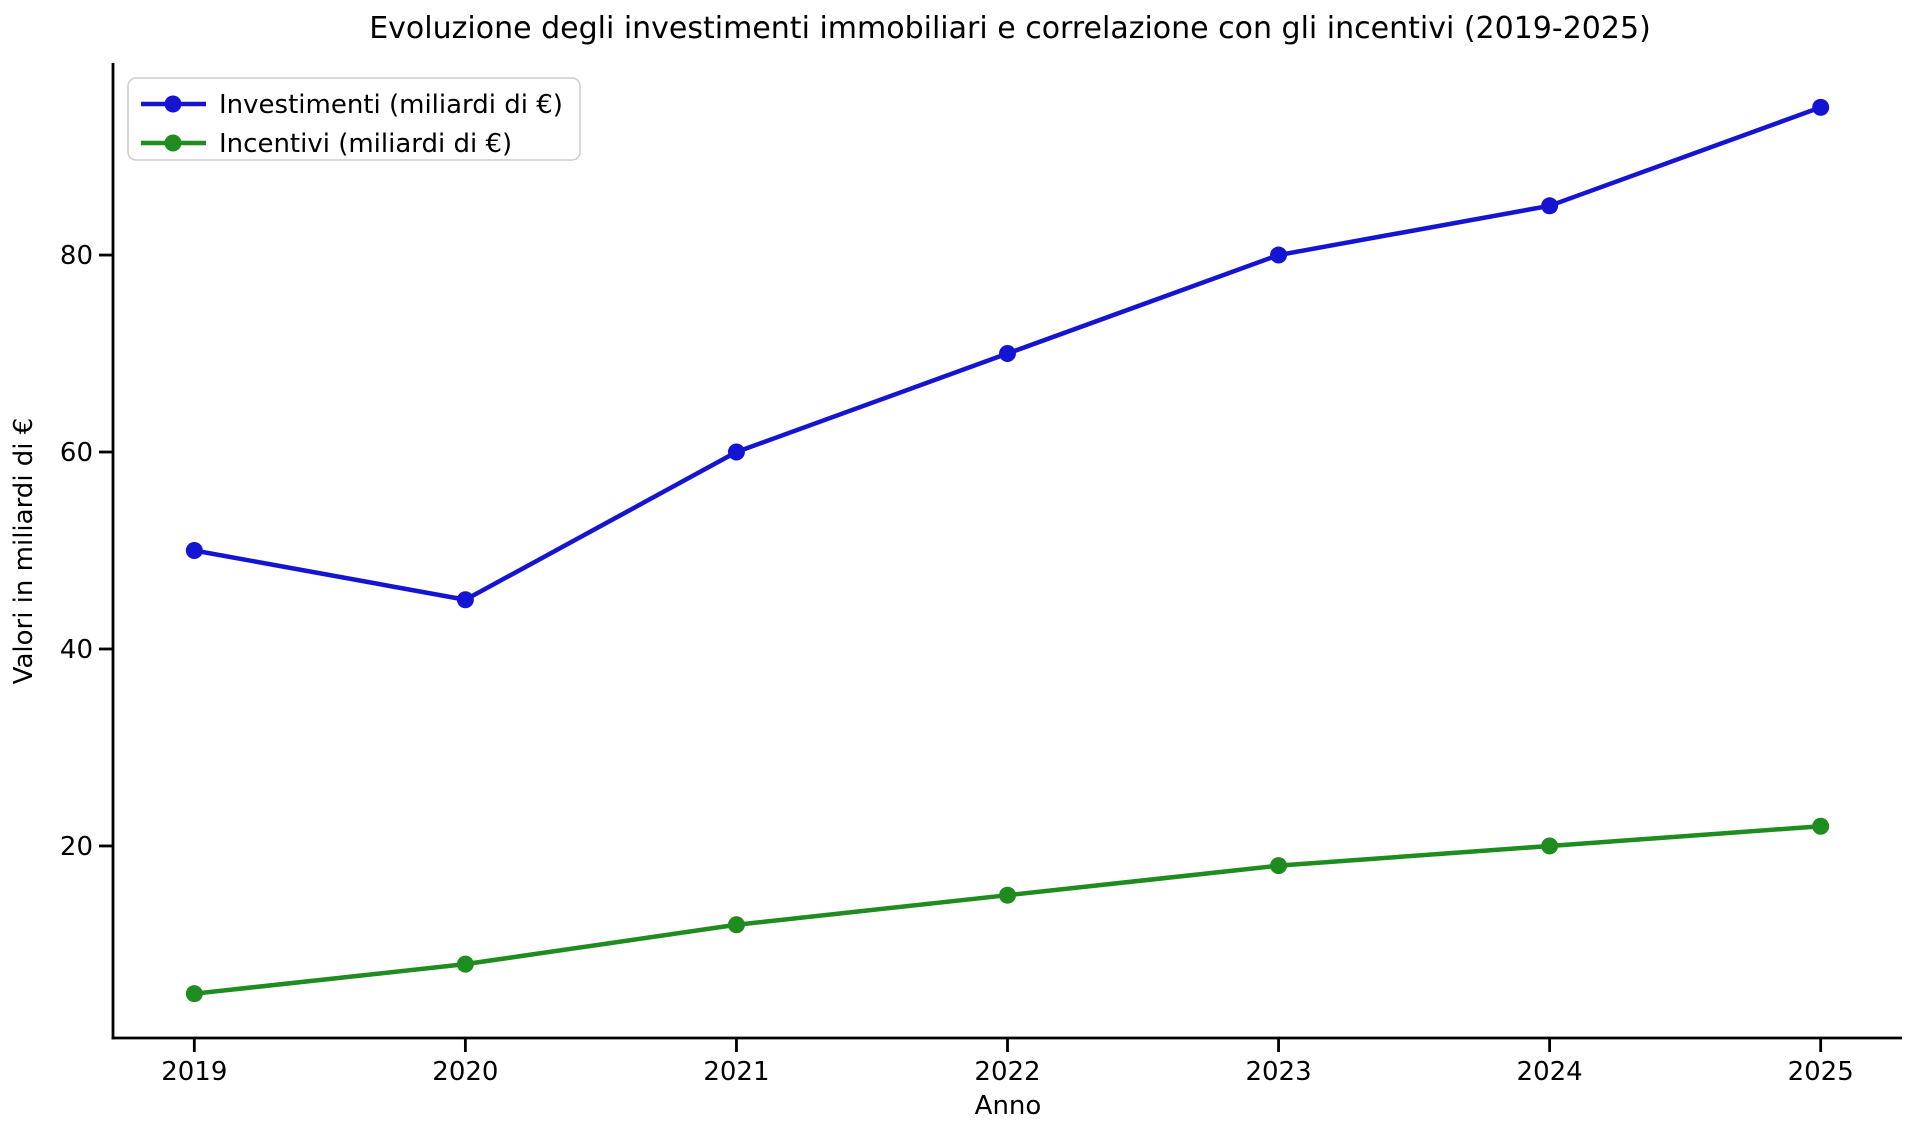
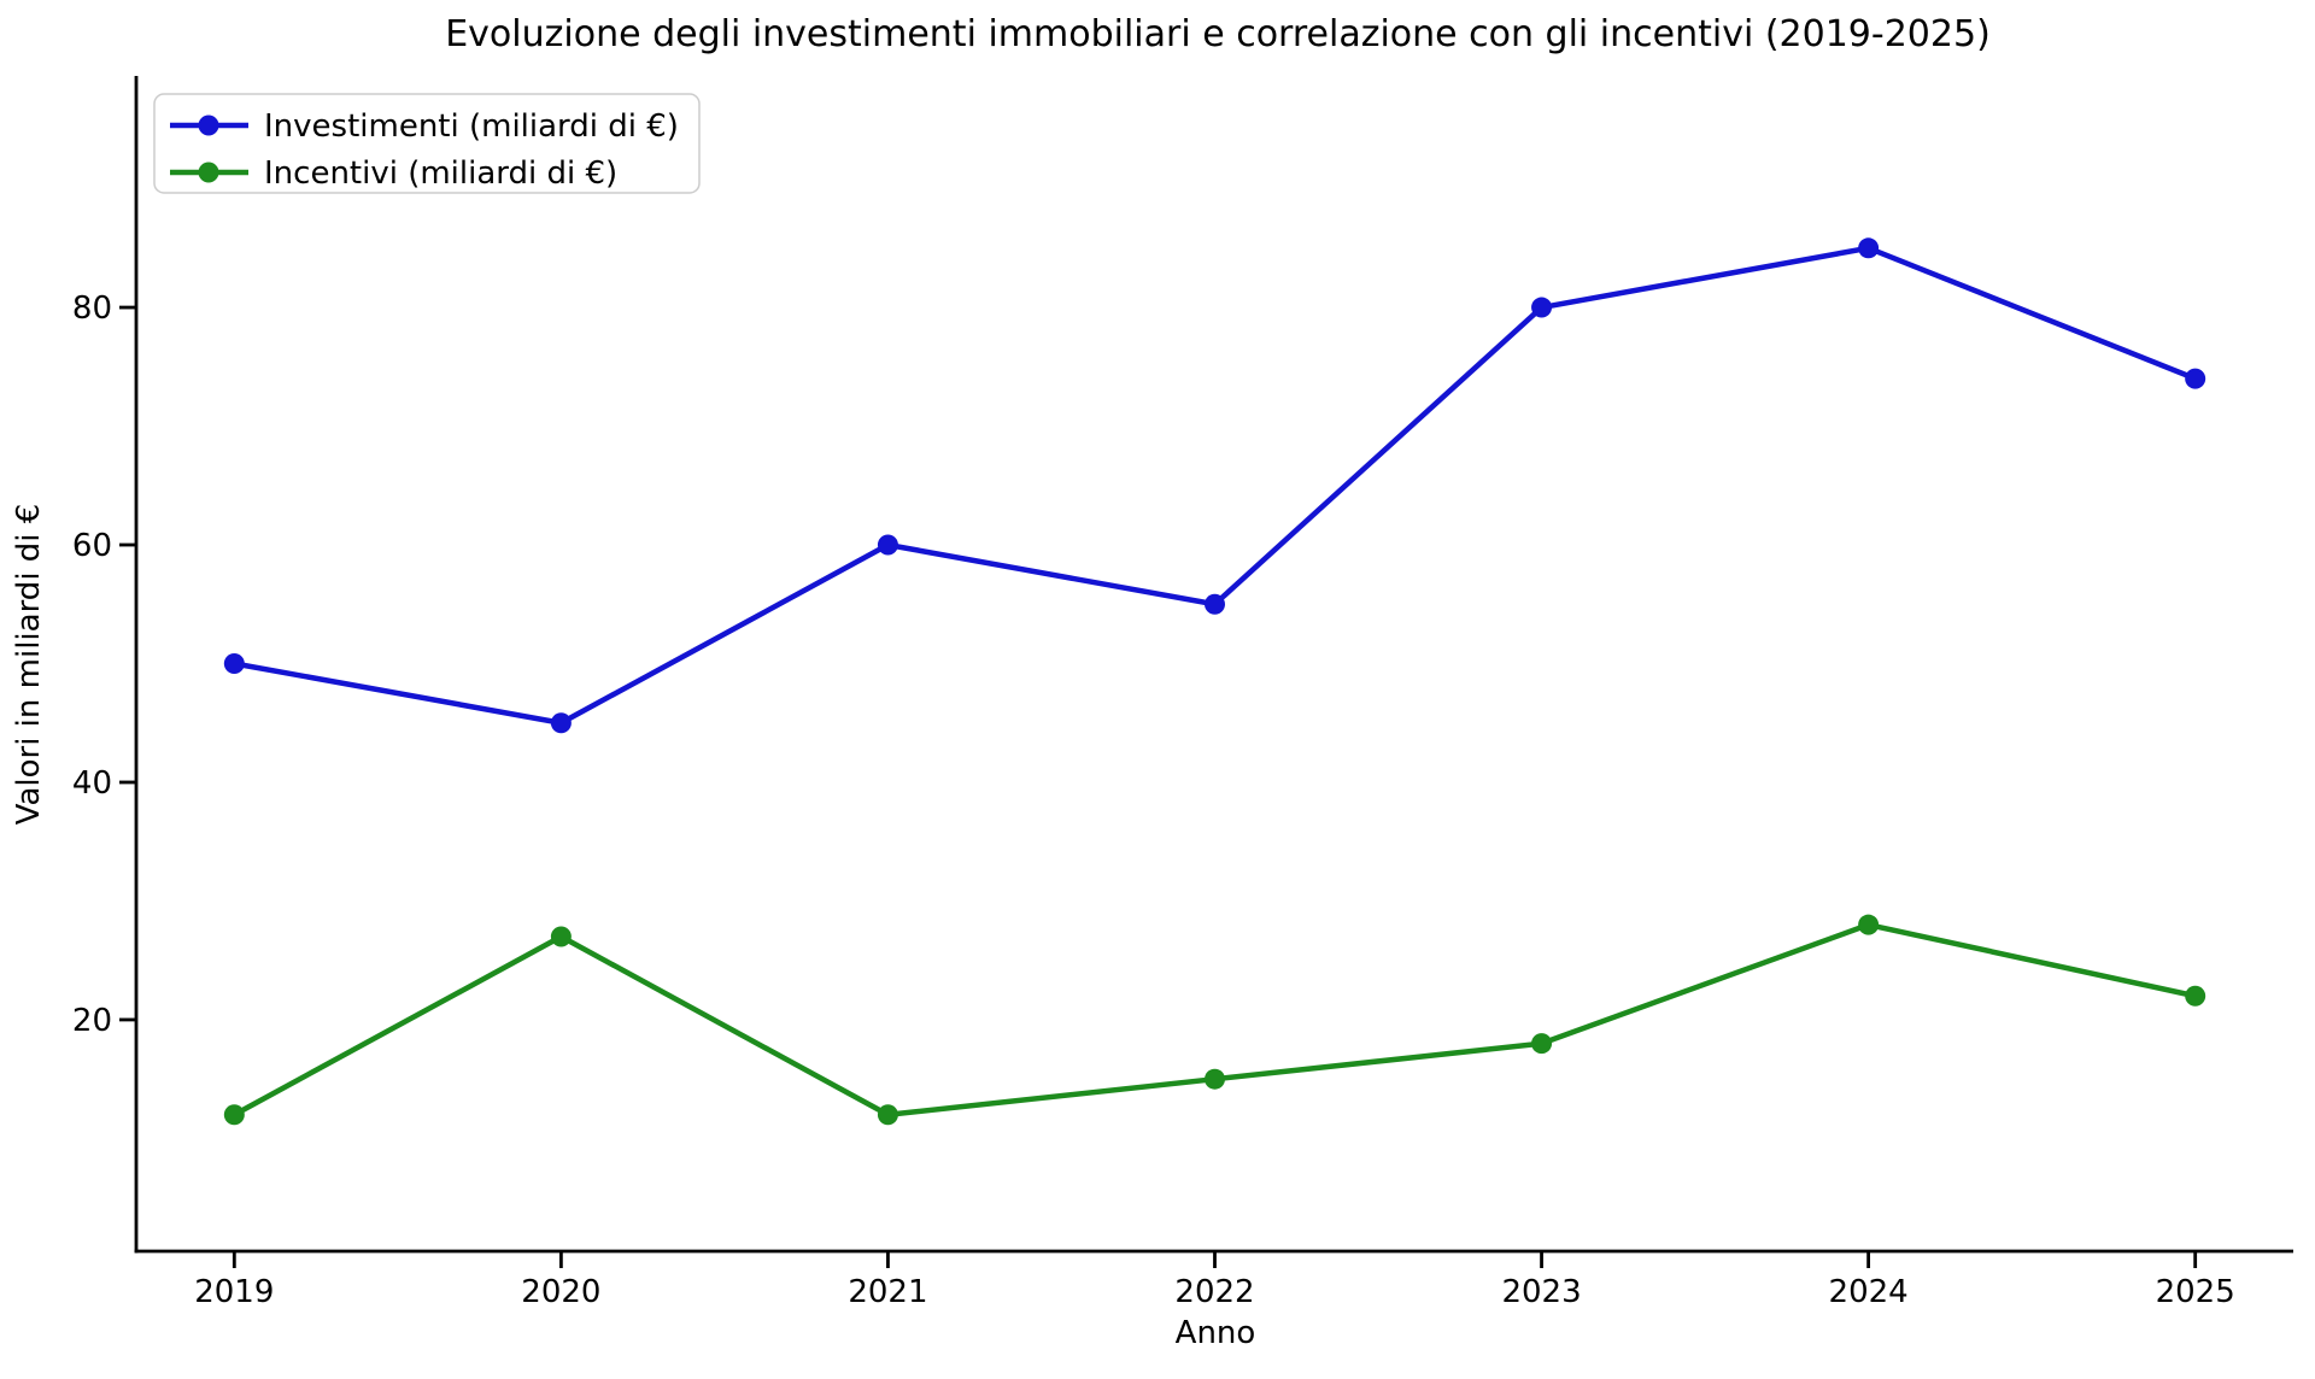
Incentivi (miliardi di €)/2019: 5 -> 12
Incentivi (miliardi di €)/2020: 8 -> 27
Investimenti (miliardi di €)/2022: 70 -> 55
Incentivi (miliardi di €)/2024: 20 -> 28
Investimenti (miliardi di €)/2025: 95 -> 74
